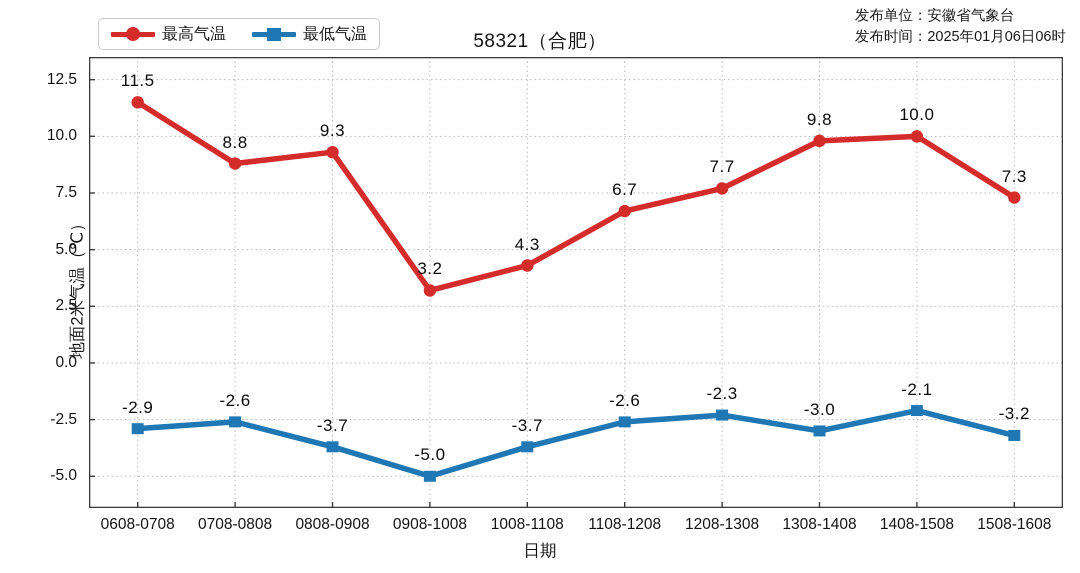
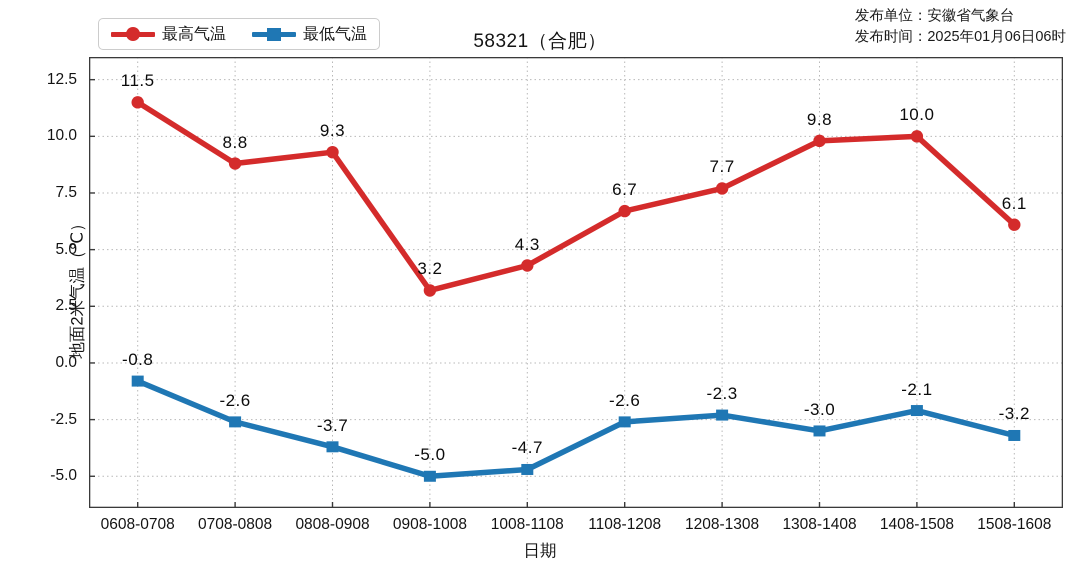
最低气温/0608-0708: -2.9 -> -0.8
最低气温/1008-1108: -3.7 -> -4.7
最高气温/1508-1608: 7.3 -> 6.1
